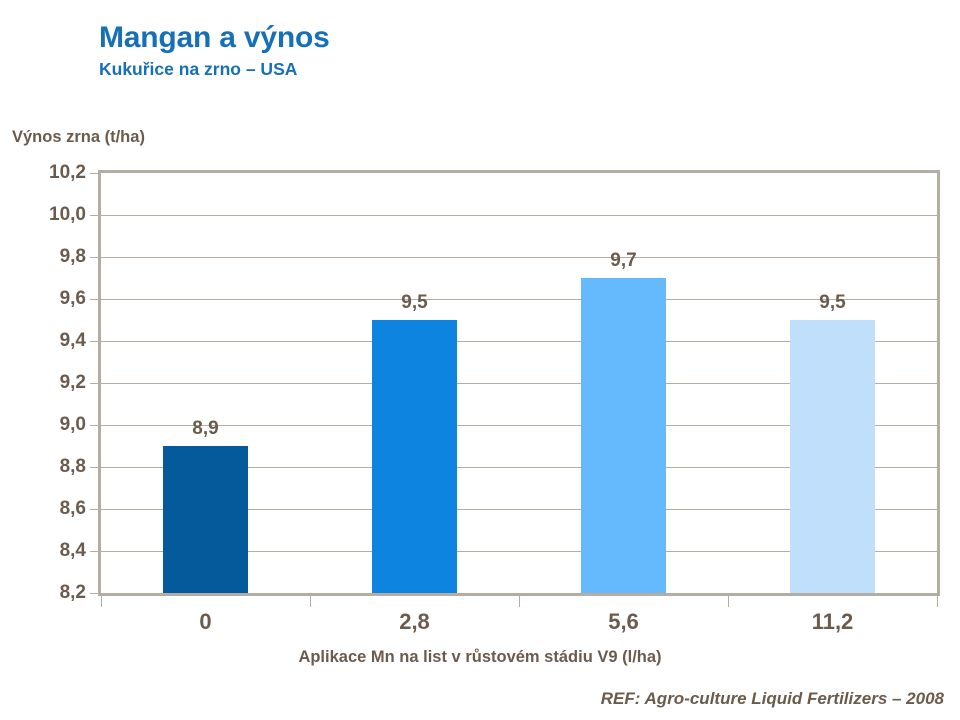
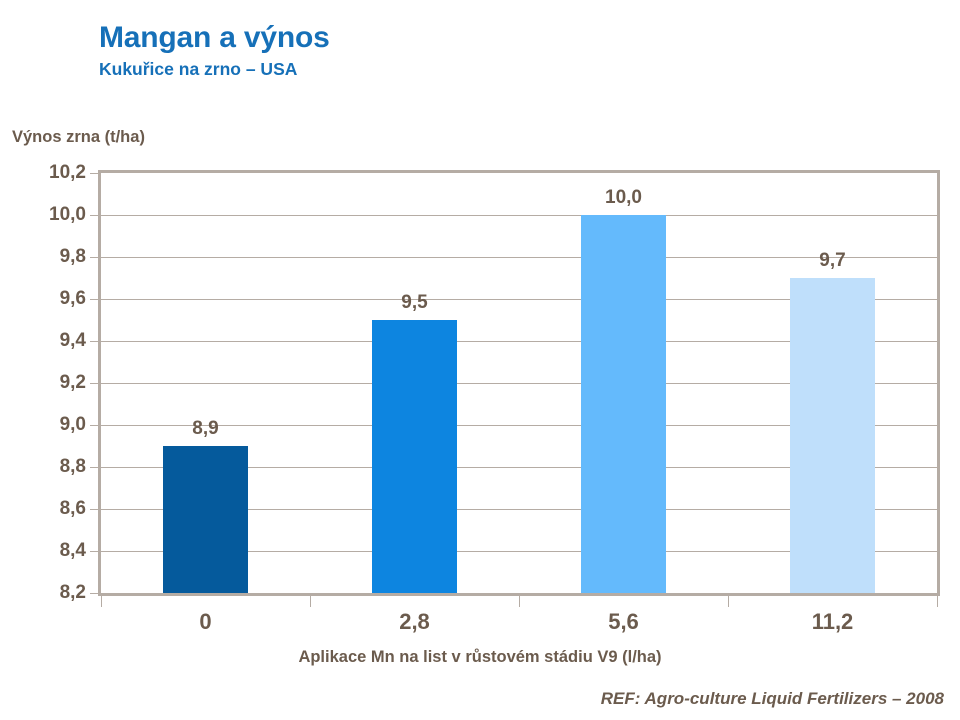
5,6: 9,7 -> 10,0
11,2: 9,5 -> 9,7
